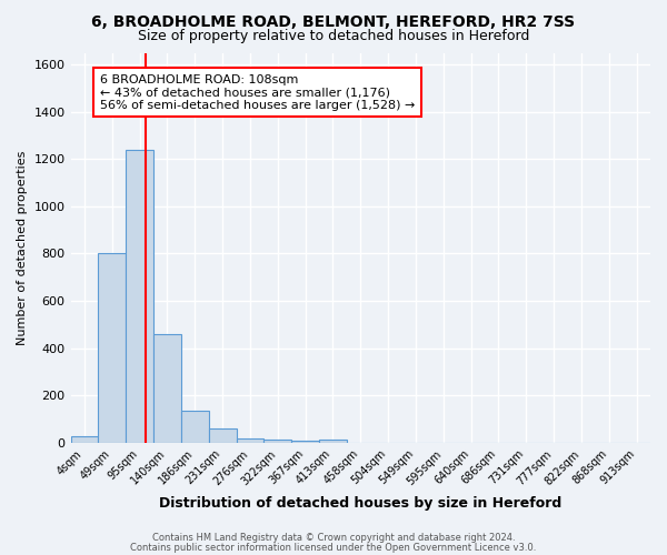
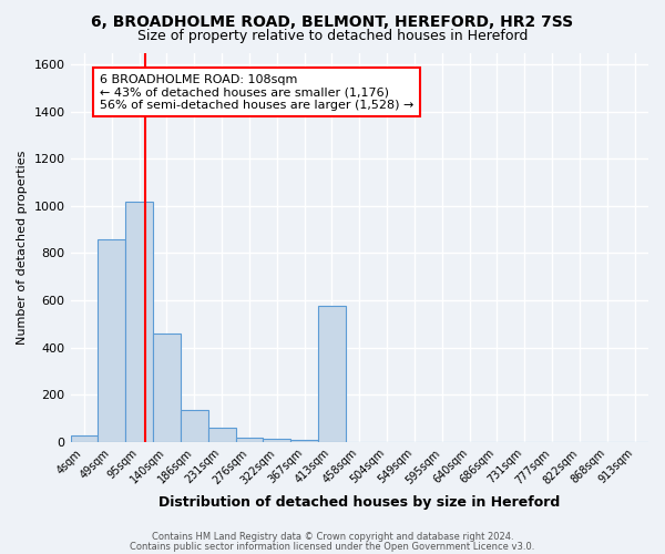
49sqm: 800 -> 860
95sqm: 1240 -> 1020
413sqm: 12 -> 575
